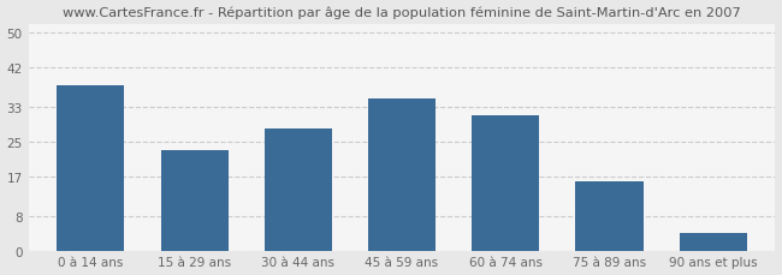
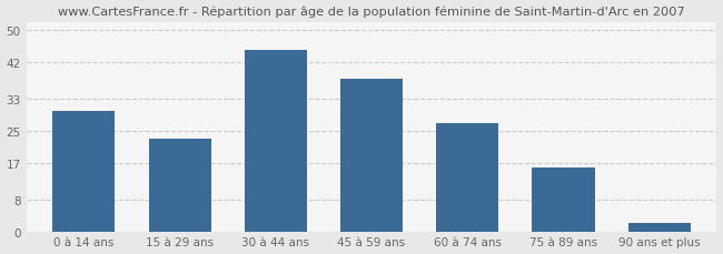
0 à 14 ans: 38 -> 30
30 à 44 ans: 28 -> 45
45 à 59 ans: 35 -> 38
60 à 74 ans: 31 -> 27
90 ans et plus: 4 -> 2
